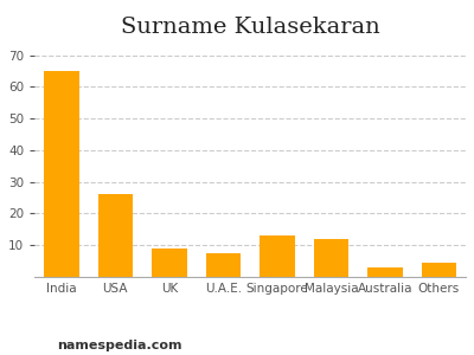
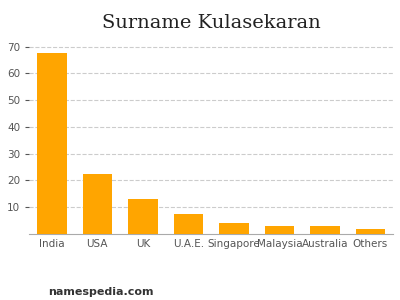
India: 65.0 -> 67.5
USA: 26.0 -> 22.5
UK: 9.0 -> 13.0
Singapore: 13.0 -> 4.0
Malaysia: 12.0 -> 3.0
Others: 4.5 -> 2.0
